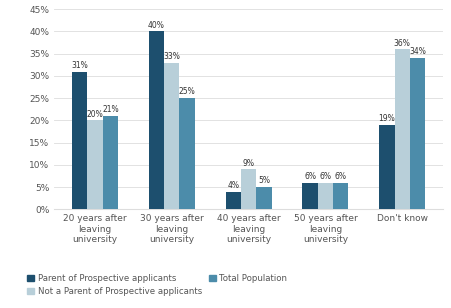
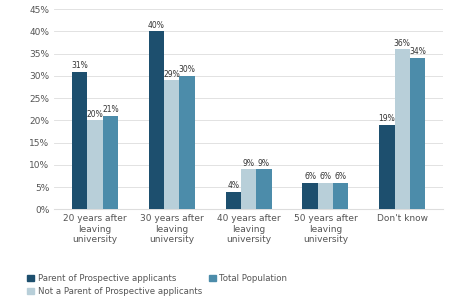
Not a Parent of Prospective applicants/30 years after leaving university: 33% -> 29%
Total Population/30 years after leaving university: 25% -> 30%
Total Population/40 years after leaving university: 5% -> 9%
